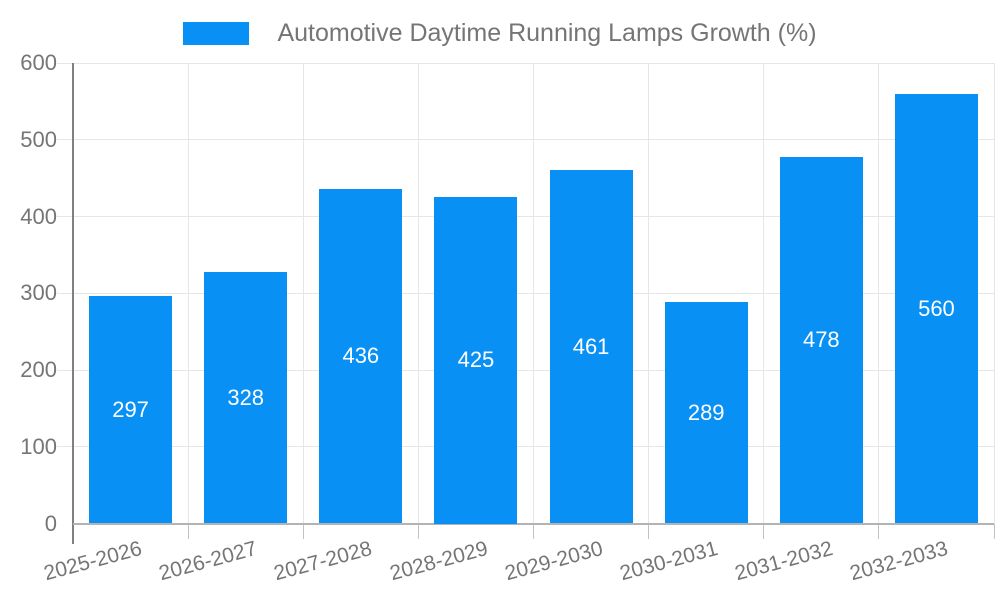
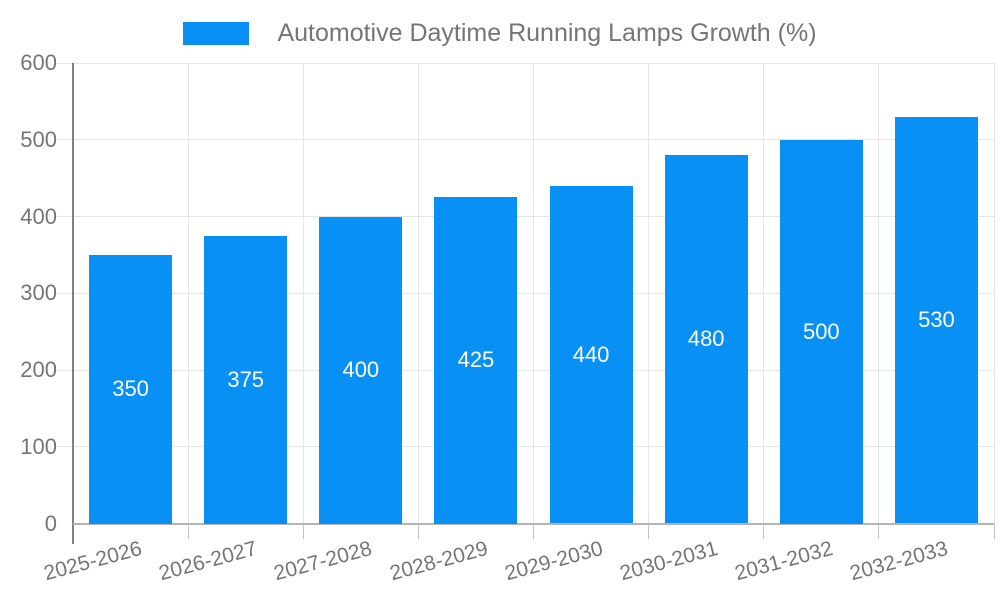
2025-2026: 297 -> 350
2026-2027: 328 -> 375
2027-2028: 436 -> 400
2029-2030: 461 -> 440
2030-2031: 289 -> 480
2031-2032: 478 -> 500
2032-2033: 560 -> 530
